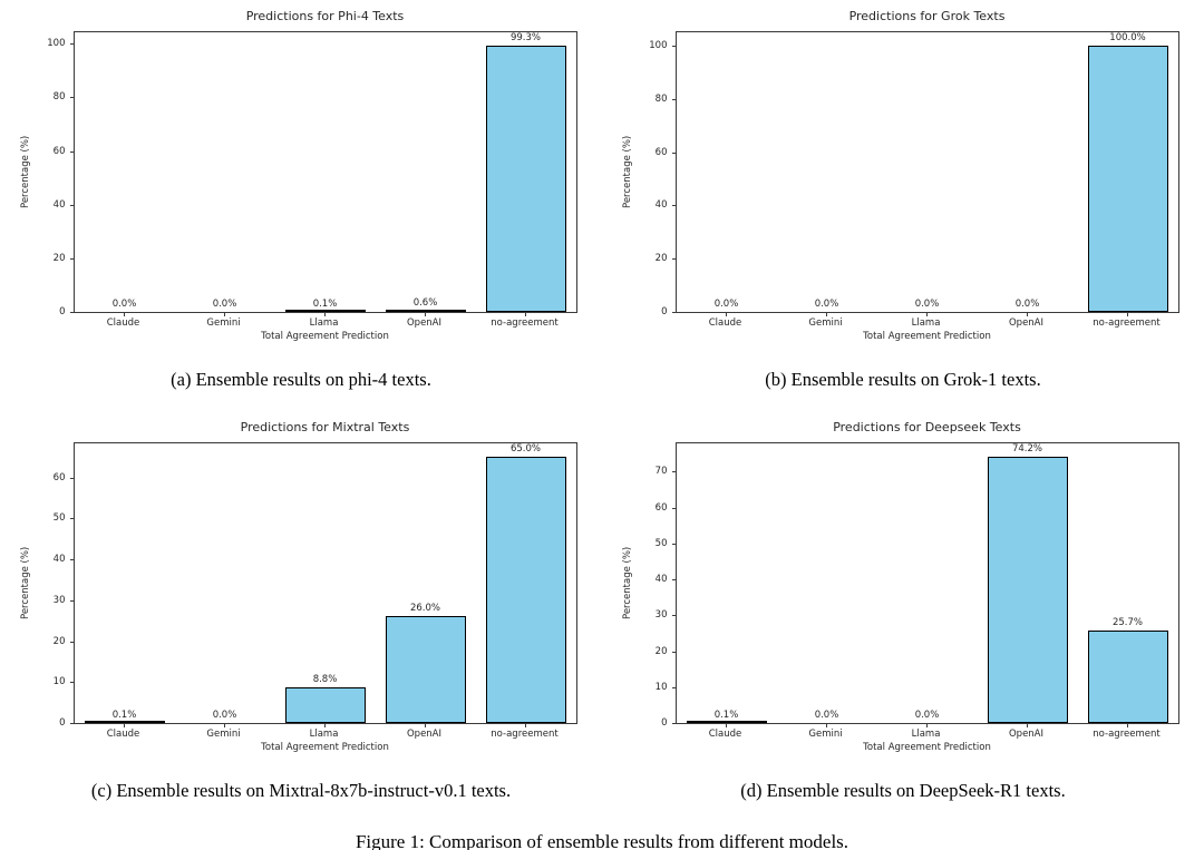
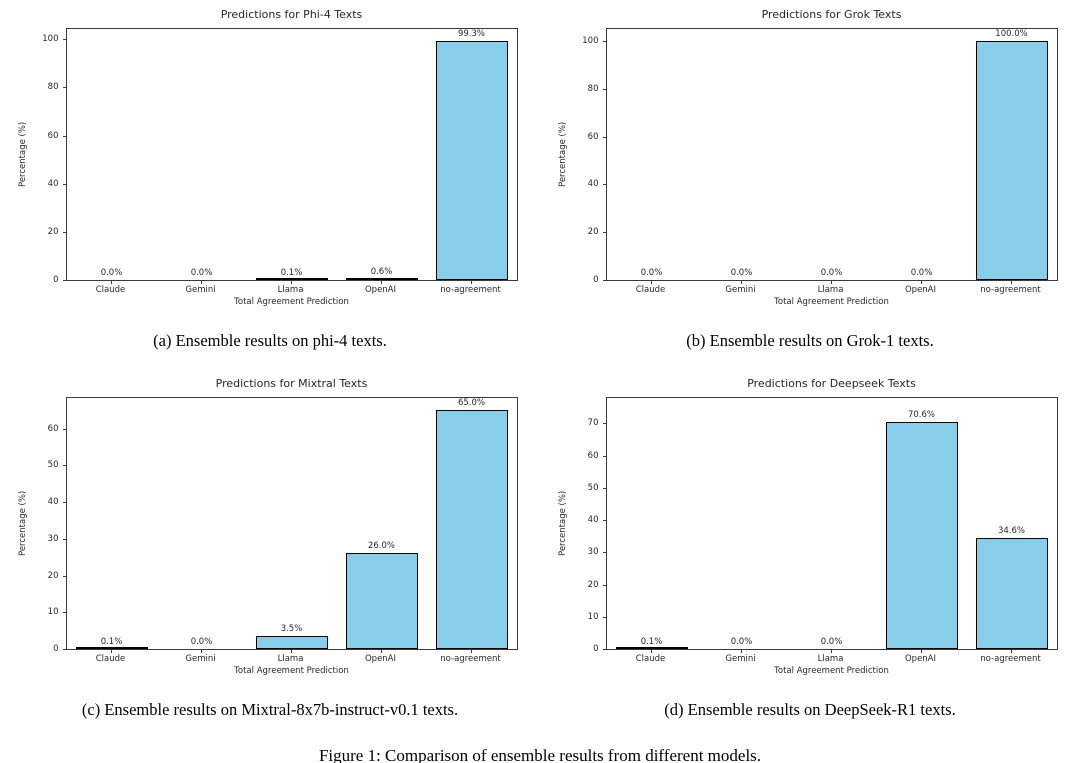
Predictions for Mixtral Texts/Llama: 8.8% -> 3.5%
Predictions for Deepseek Texts/OpenAI: 74.2% -> 70.6%
Predictions for Deepseek Texts/no-agreement: 25.7% -> 34.6%
